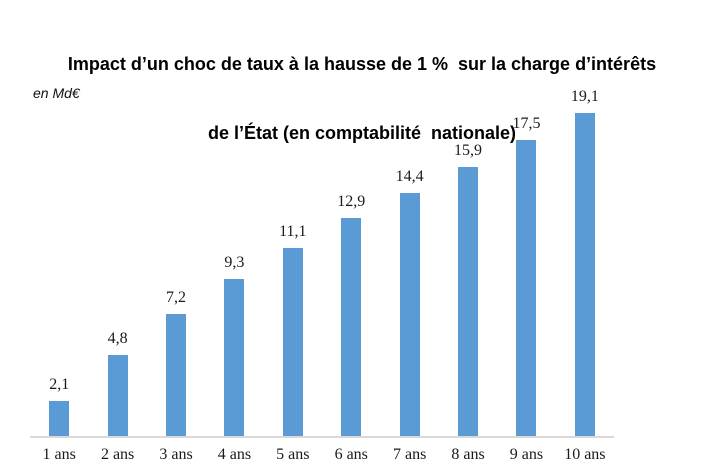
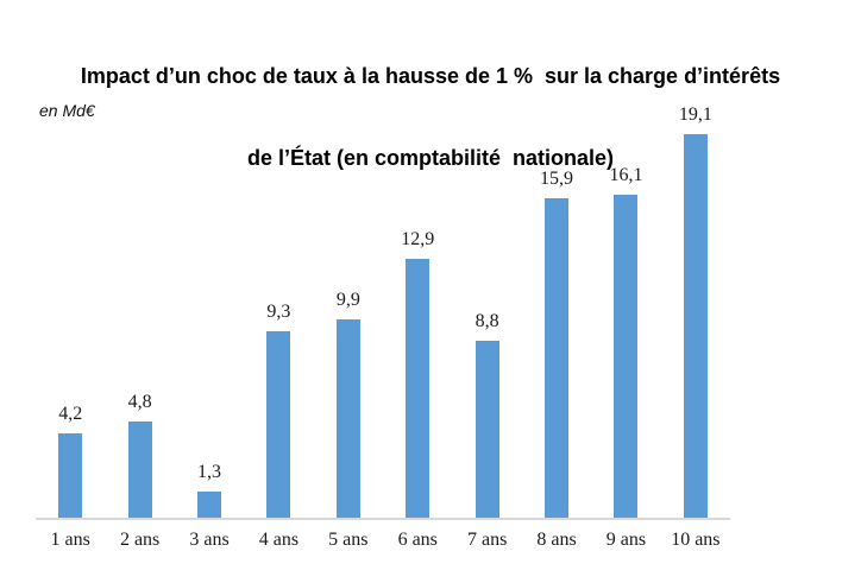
1 ans: 2,1 -> 4,2
3 ans: 7,2 -> 1,3
5 ans: 11,1 -> 9,9
7 ans: 14,4 -> 8,8
9 ans: 17,5 -> 16,1
